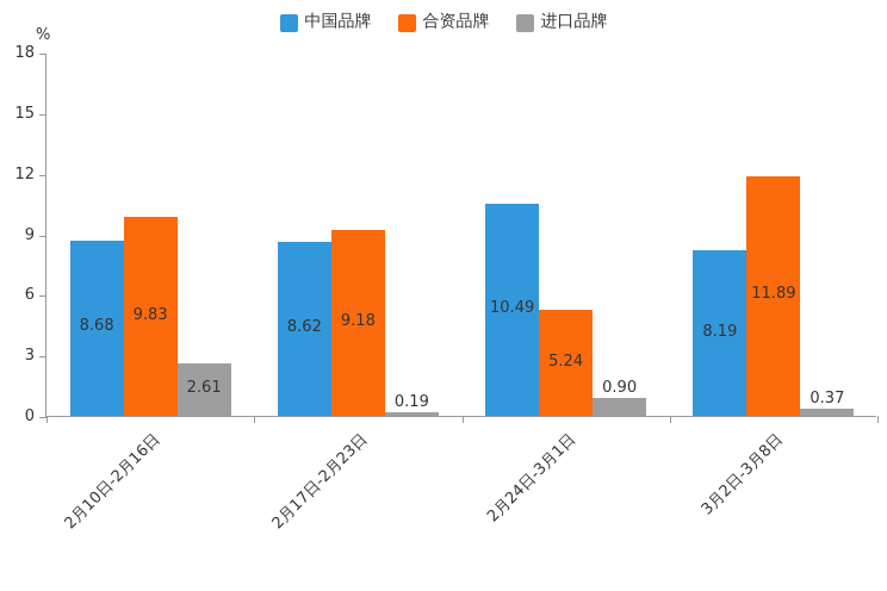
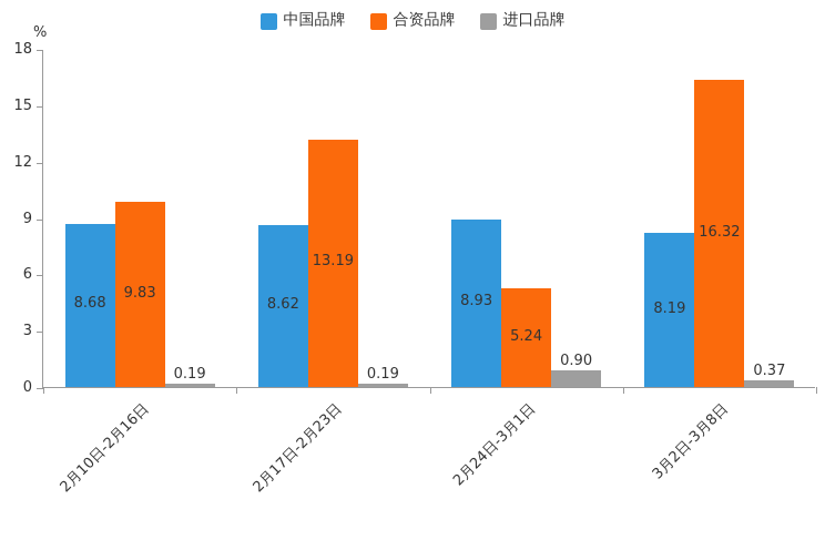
进口品牌/2月10日-2月16日: 2.61 -> 0.19
合资品牌/2月17日-2月23日: 9.18 -> 13.19
中国品牌/2月24日-3月1日: 10.49 -> 8.93
合资品牌/3月2日-3月8日: 11.89 -> 16.32
